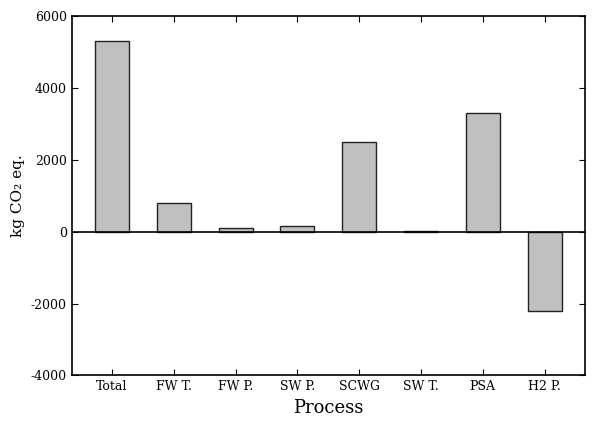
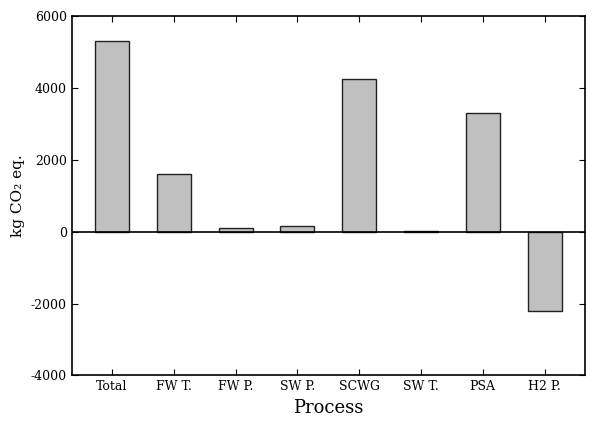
FW T.: 800 -> 1600
SCWG: 2500 -> 4250
